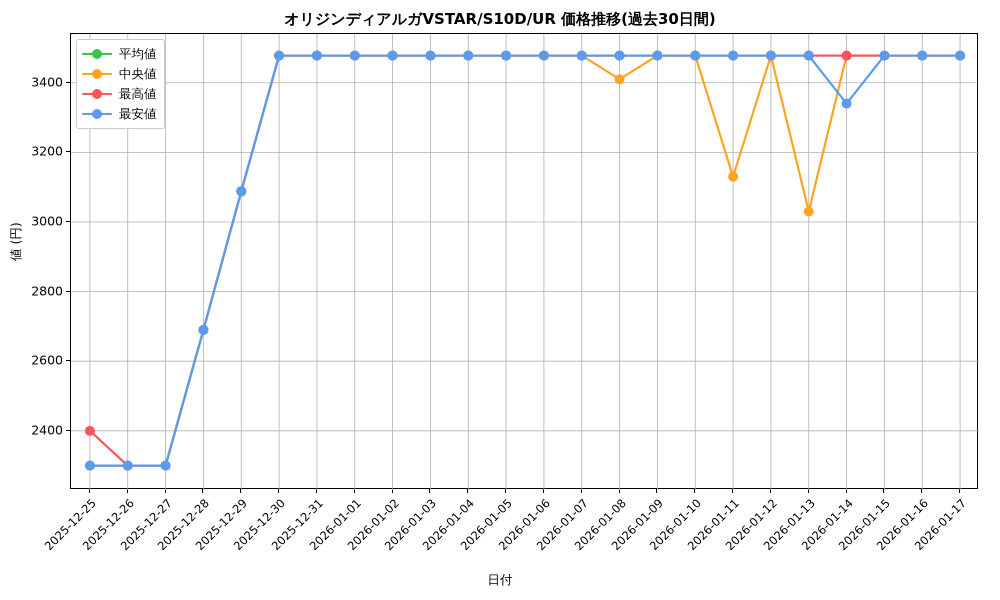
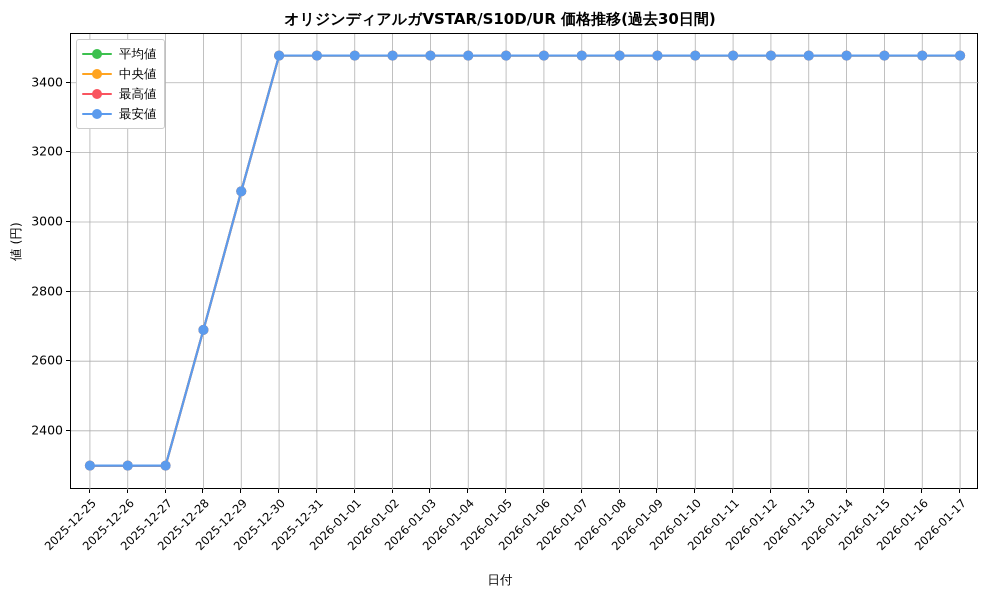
最高値/2025-12-25: 2400 -> 2300
中央値/2026-01-08: 3410 -> 3480
中央値/2026-01-11: 3130 -> 3480
中央値/2026-01-13: 3030 -> 3480
最安値/2026-01-14: 3340 -> 3480
